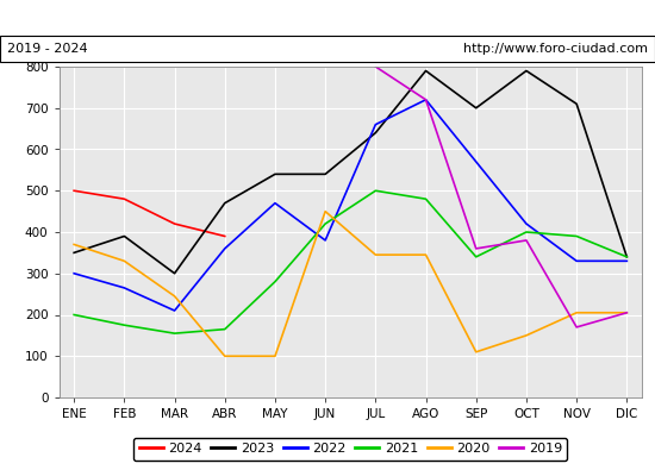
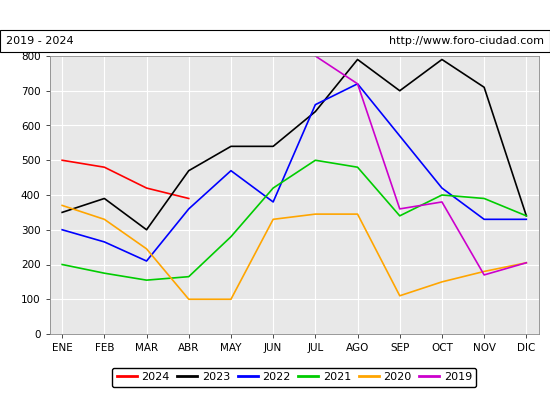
2020/JUN: 450 -> 330
2020/NOV: 205 -> 180
